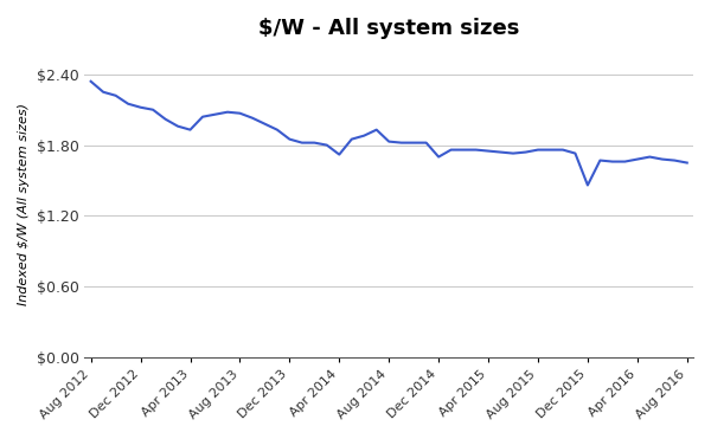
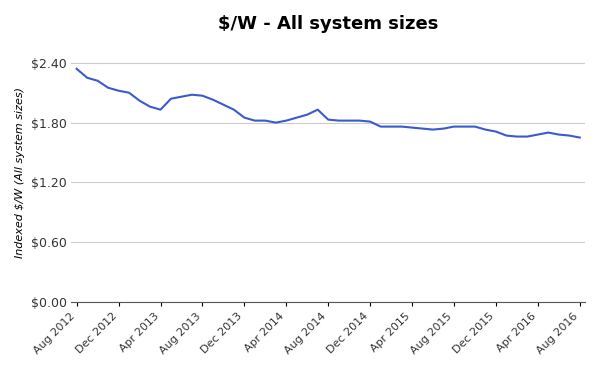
Apr 2014: $1.72 -> $1.82
Dec 2014: $1.70 -> $1.81
Dec 2015: $1.46 -> $1.71
